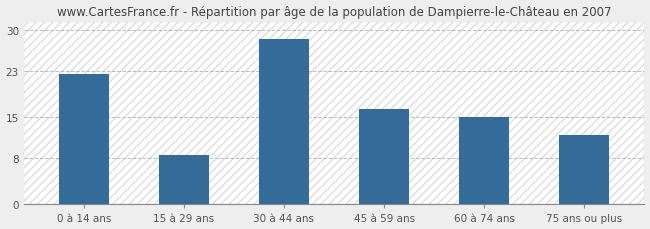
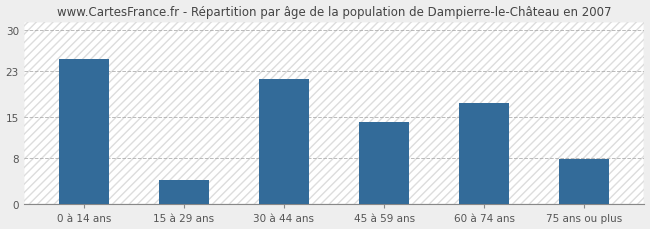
0 à 14 ans: 22.5 -> 25.0
15 à 29 ans: 8.5 -> 4.2
30 à 44 ans: 28.5 -> 21.6
45 à 59 ans: 16.5 -> 14.2
60 à 74 ans: 15.0 -> 17.4
75 ans ou plus: 12.0 -> 7.8
